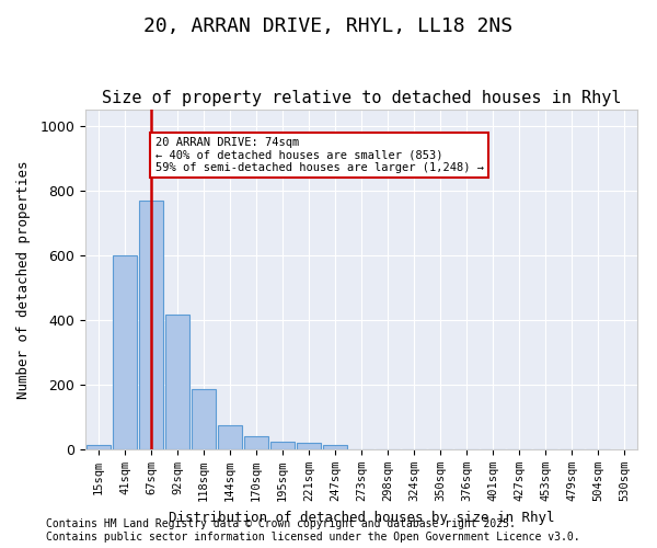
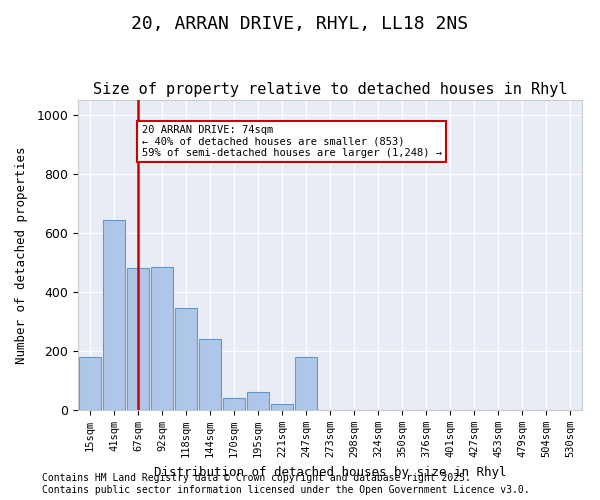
15sqm: 15 -> 180
41sqm: 600 -> 645
67sqm: 770 -> 480
92sqm: 415 -> 485
118sqm: 185 -> 345
144sqm: 75 -> 240
195sqm: 25 -> 60
247sqm: 15 -> 180
